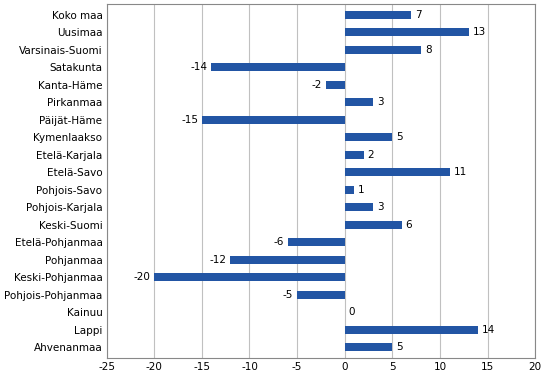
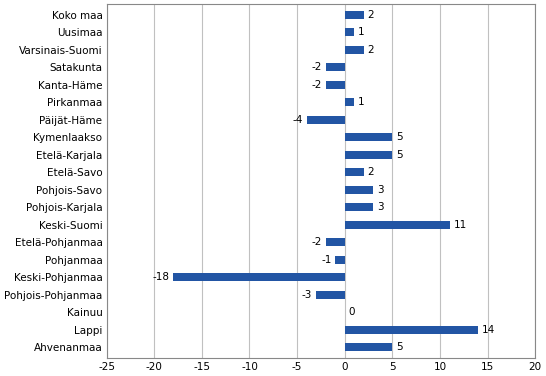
Koko maa: 7 -> 2
Uusimaa: 13 -> 1
Varsinais-Suomi: 8 -> 2
Satakunta: -14 -> -2
Pirkanmaa: 3 -> 1
Päijät-Häme: -15 -> -4
Etelä-Karjala: 2 -> 5
Etelä-Savo: 11 -> 2
Pohjois-Savo: 1 -> 3
Keski-Suomi: 6 -> 11
Etelä-Pohjanmaa: -6 -> -2
Pohjanmaa: -12 -> -1
Keski-Pohjanmaa: -20 -> -18
Pohjois-Pohjanmaa: -5 -> -3
